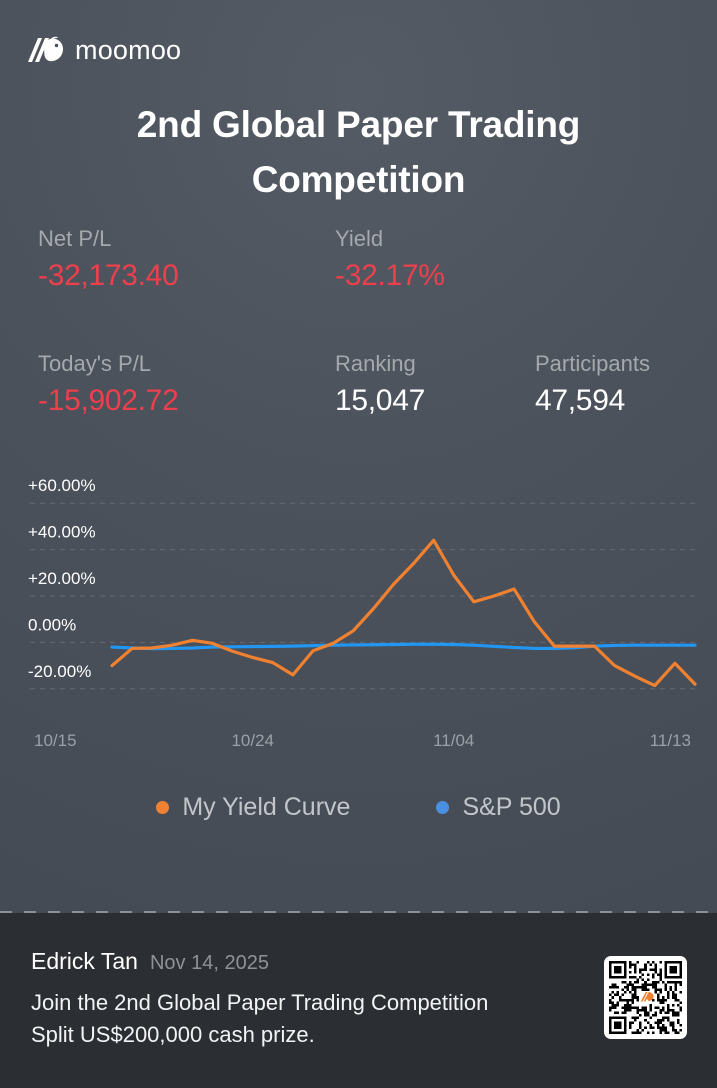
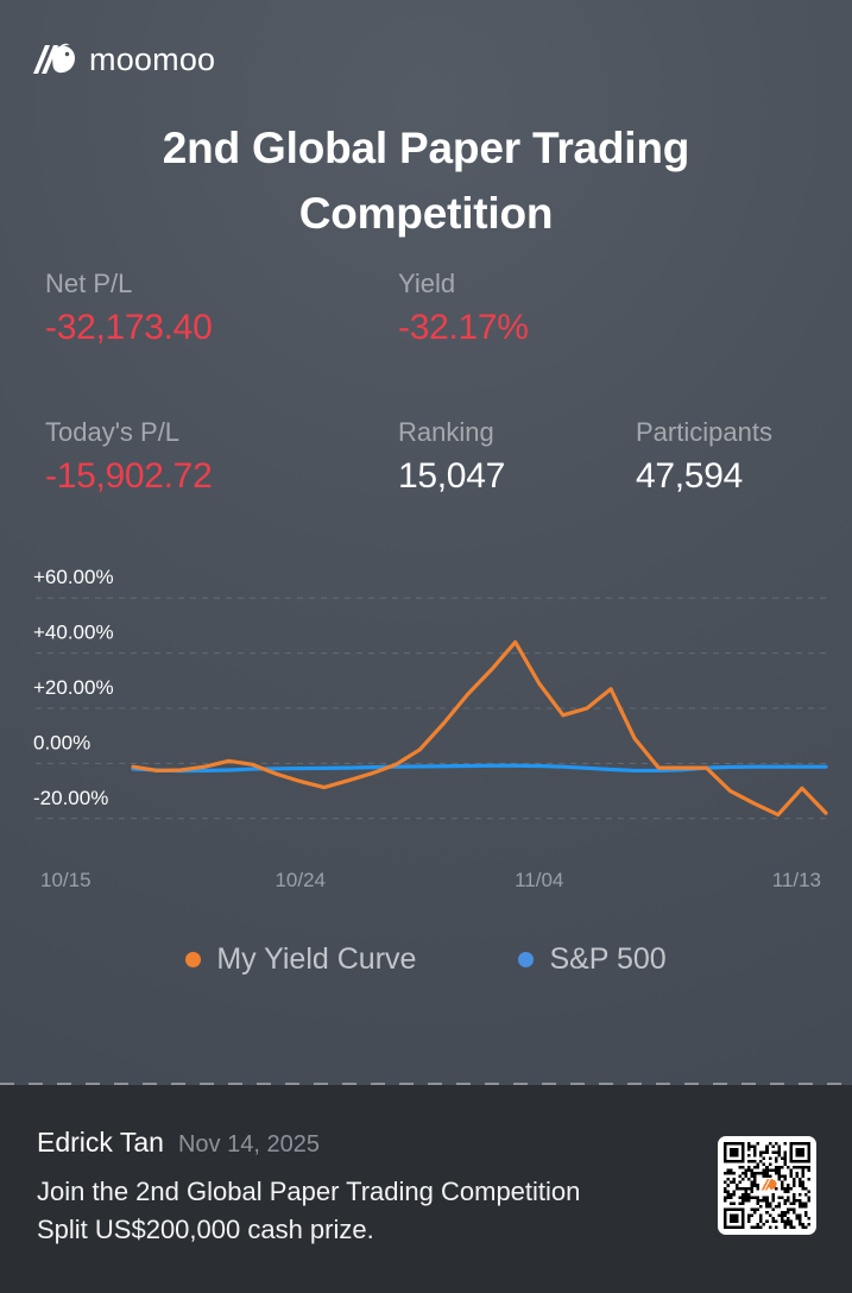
My Yield Curve/10/15: -10% -> -1%
My Yield Curve/10/24: -14% -> -6%
My Yield Curve/11/04: 23% -> 27%
